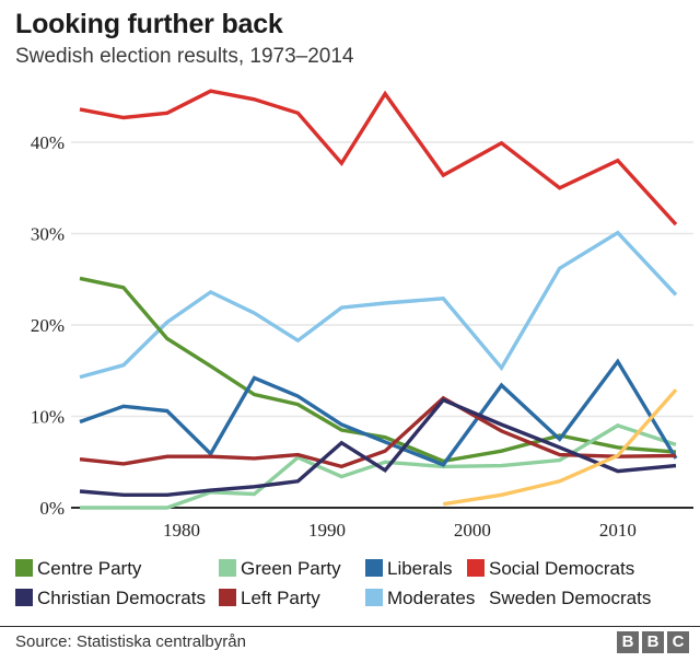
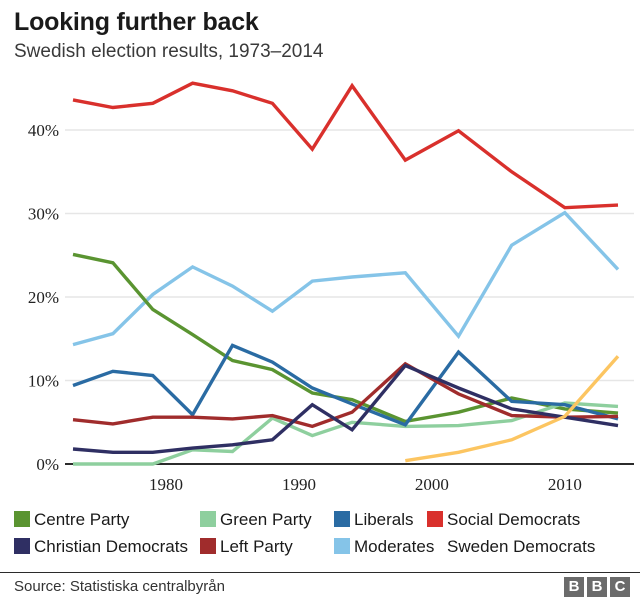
Social Democrats/2010: 38% -> 31%
Liberals/2010: 16% -> 7%
Christian Democrats/2010: 4% -> 6%
Green Party/2010: 9% -> 7%
